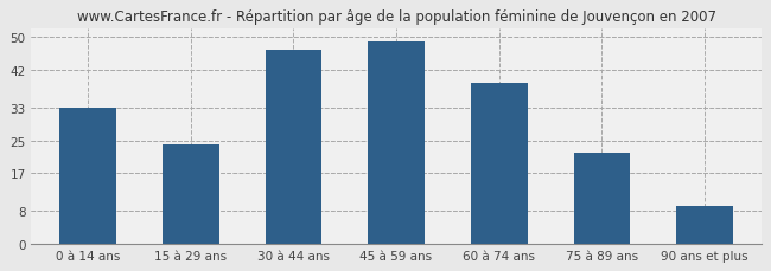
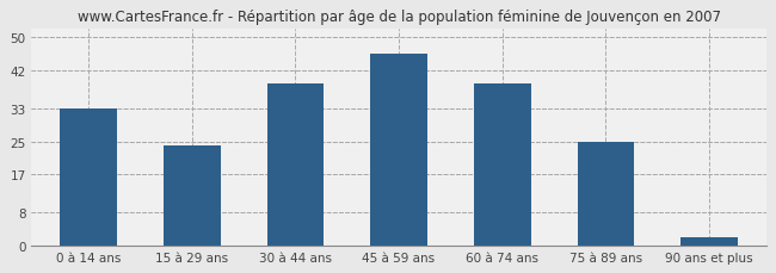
30 à 44 ans: 47 -> 39
45 à 59 ans: 49 -> 46
75 à 89 ans: 22 -> 25
90 ans et plus: 9 -> 2
